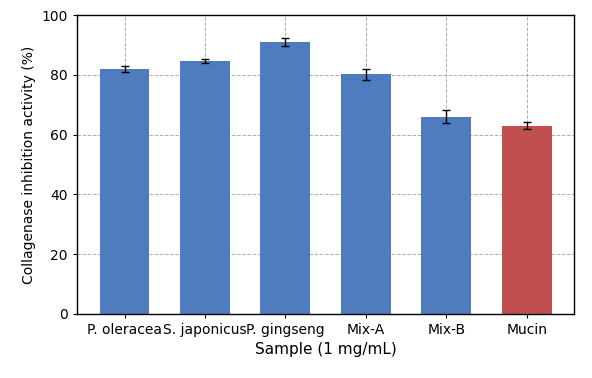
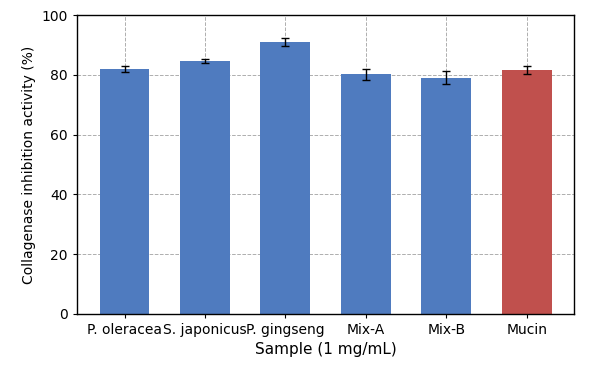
Mix-B: 66.0 -> 79.0
Mucin: 63.0 -> 81.5
